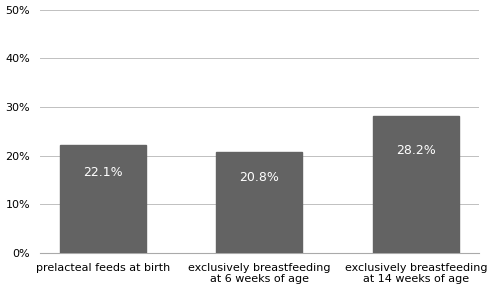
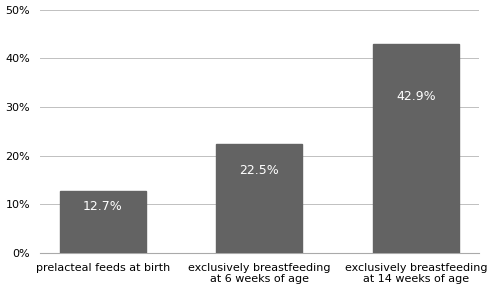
prelacteal feeds at birth: 22.1% -> 12.7%
exclusively breastfeeding at 6 weeks of age: 20.8% -> 22.5%
exclusively breastfeeding at 14 weeks of age: 28.2% -> 42.9%
